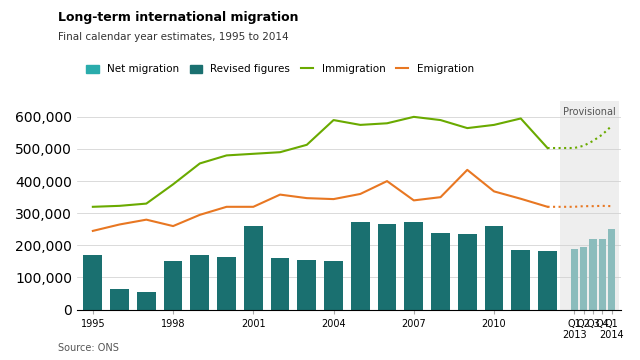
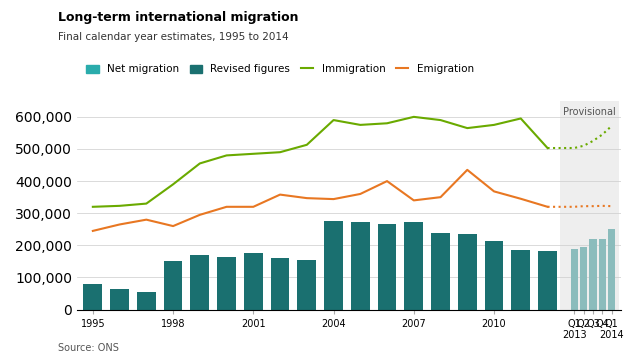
Revised figures/1995: 170,000 -> 80,000
Revised figures/2001: 260,000 -> 175,000
Revised figures/2004: 150,000 -> 275,000
Revised figures/2010: 260,000 -> 215,000
